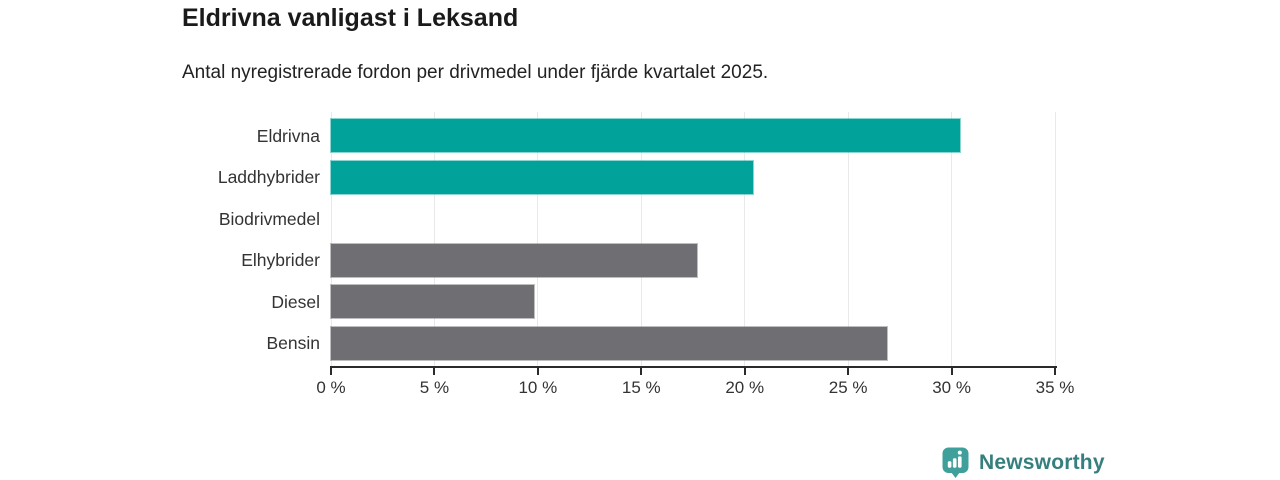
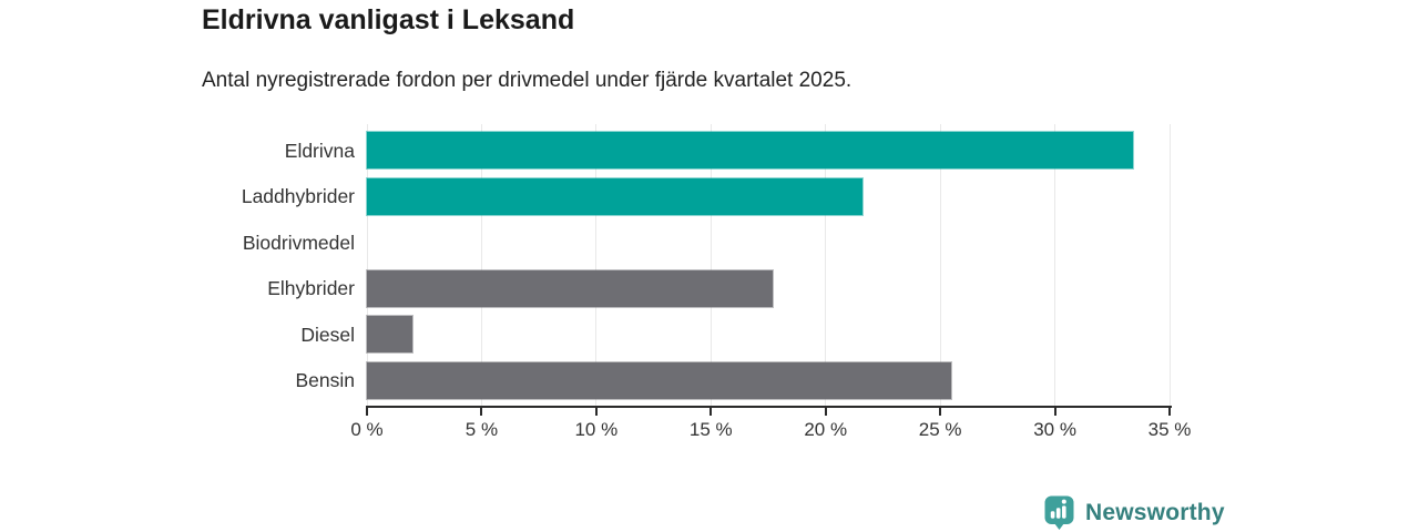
Eldrivna: 30.4% -> 33.4%
Laddhybrider: 20.4% -> 21.6%
Diesel: 9.8% -> 2.0%
Bensin: 26.9% -> 25.5%
